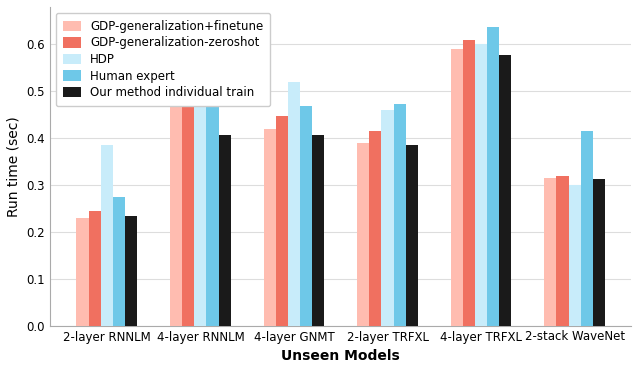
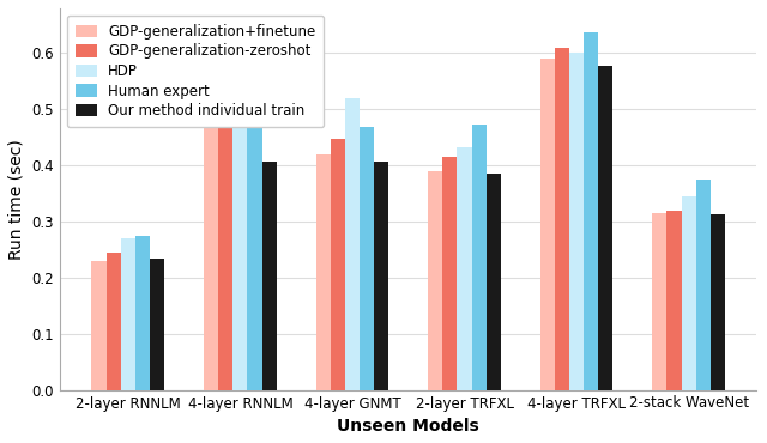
HDP/2-layer RNNLM: 0.385 -> 0.270
HDP/2-layer TRFXL: 0.460 -> 0.432
HDP/2-stack WaveNet: 0.300 -> 0.345
Human expert/2-stack WaveNet: 0.415 -> 0.375
